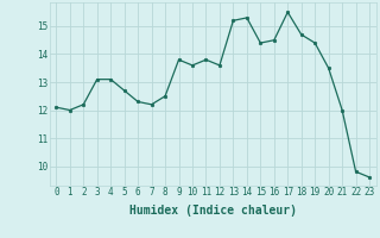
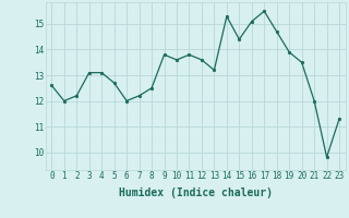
0: 12.1 -> 12.6
6: 12.3 -> 12.0
13: 15.2 -> 13.2
16: 14.5 -> 15.1
19: 14.4 -> 13.9
23: 9.6 -> 11.3
